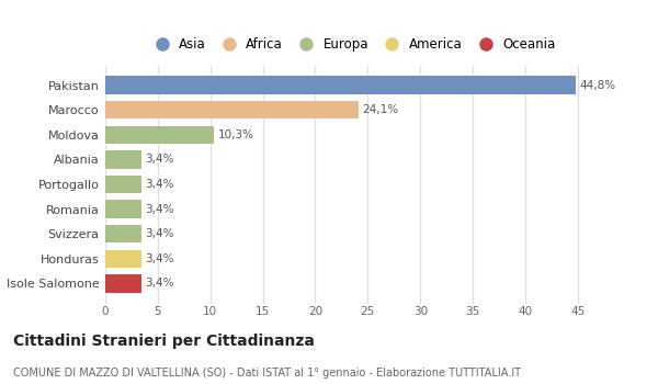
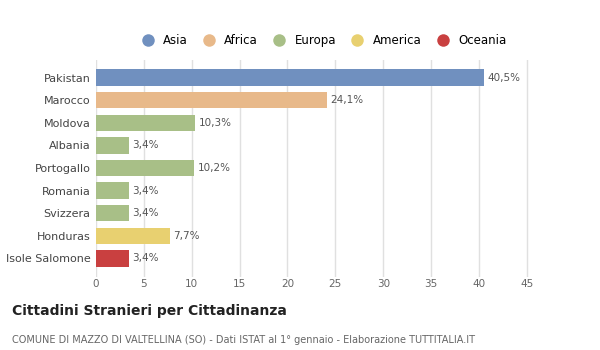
Pakistan: 44,8% -> 40,5%
Portogallo: 3,4% -> 10,2%
Honduras: 3,4% -> 7,7%
